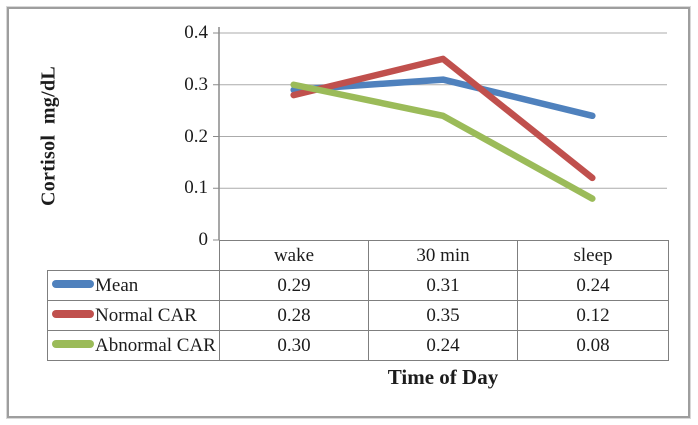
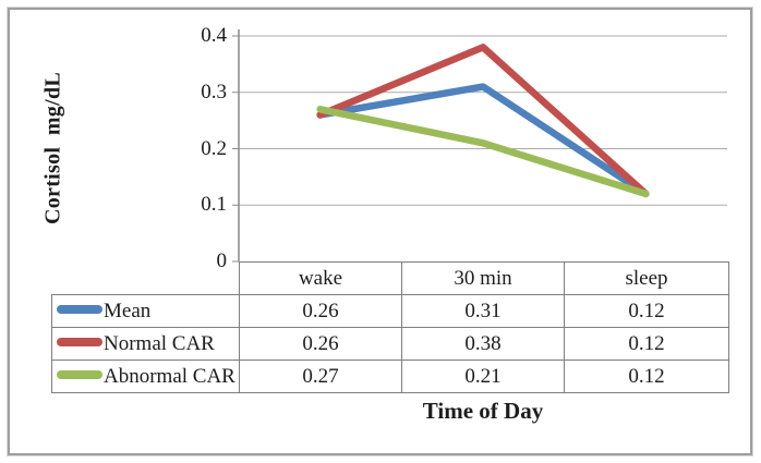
Mean/wake: 0.29 -> 0.26
Normal CAR/wake: 0.28 -> 0.26
Abnormal CAR/wake: 0.30 -> 0.27
Normal CAR/30 min: 0.35 -> 0.38
Abnormal CAR/30 min: 0.24 -> 0.21
Mean/sleep: 0.24 -> 0.12
Abnormal CAR/sleep: 0.08 -> 0.12
